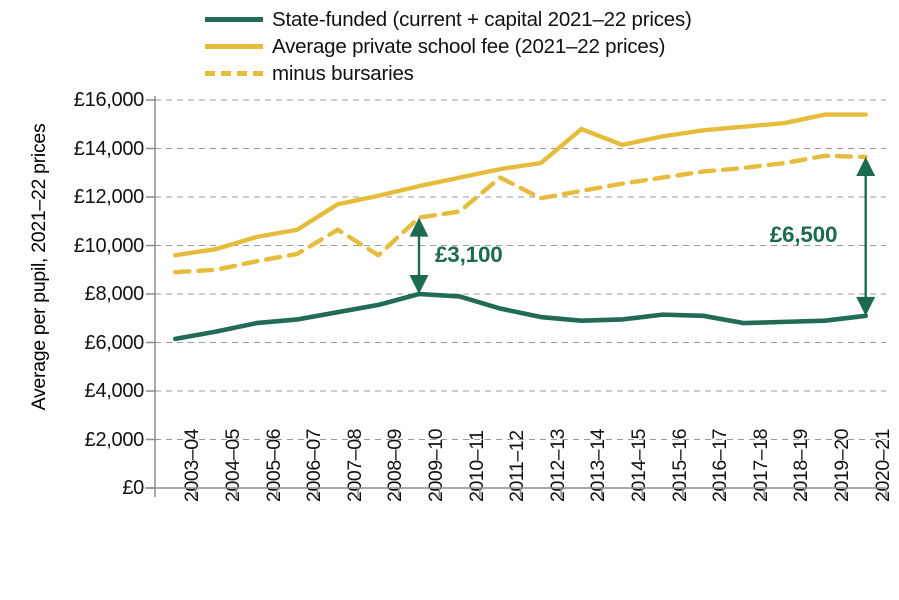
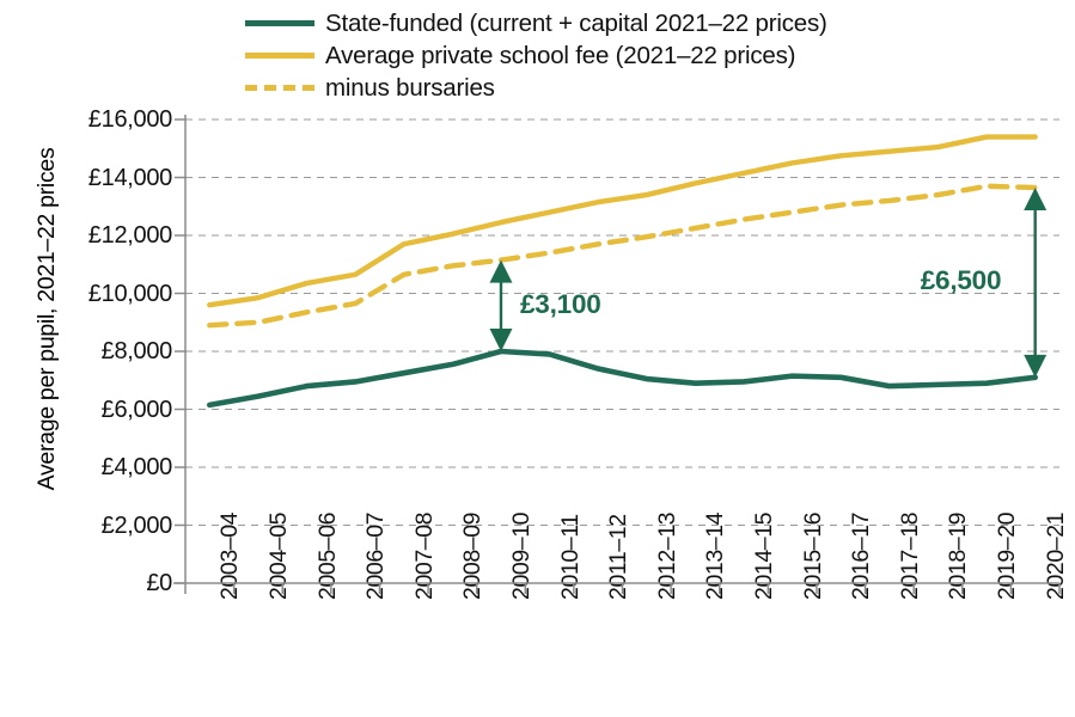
minus bursaries/2008–09: £9600 -> £11000
minus bursaries/2011–12: £12800 -> £11700
Average private school fee (2021–22 prices)/2013–14: £14800 -> £13800
